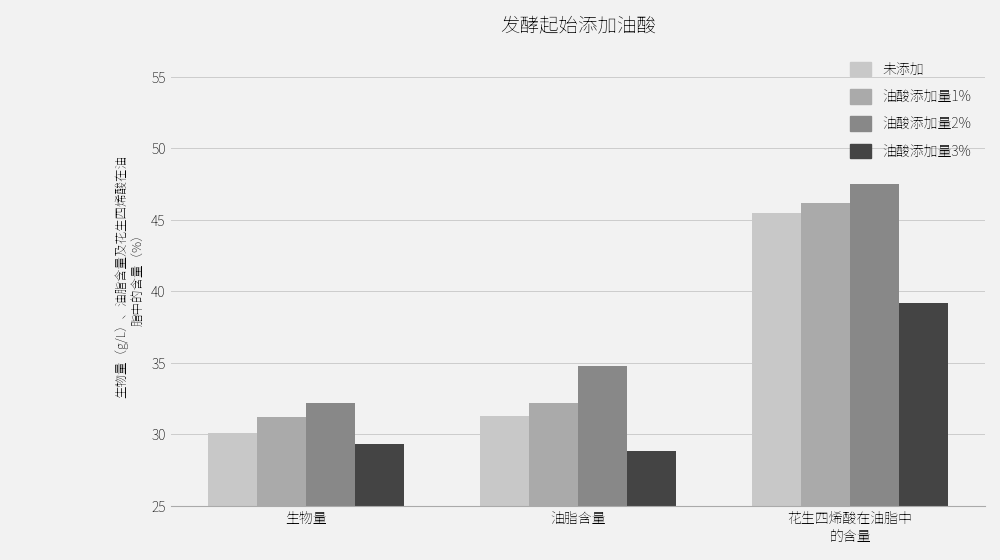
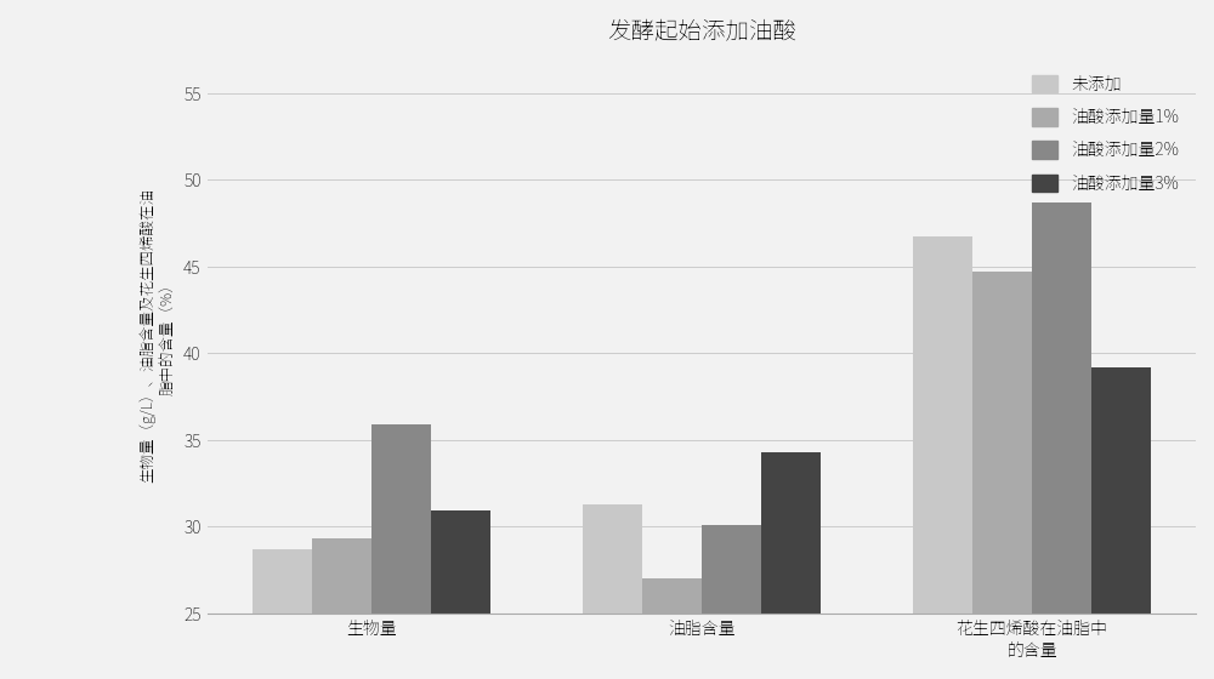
未添加/生物量: 30.1 -> 28.7
油酸添加量1%/生物量: 31.2 -> 29.3
油酸添加量2%/生物量: 32.2 -> 35.9
油酸添加量3%/生物量: 29.3 -> 30.9
油酸添加量1%/油脂含量: 32.2 -> 27.0
油酸添加量2%/油脂含量: 34.8 -> 30.1
油酸添加量3%/油脂含量: 28.8 -> 34.3
未添加/花生四烯酸在油脂中 的含量: 45.5 -> 46.7
油酸添加量1%/花生四烯酸在油脂中 的含量: 46.2 -> 44.7
油酸添加量2%/花生四烯酸在油脂中 的含量: 47.5 -> 48.7
